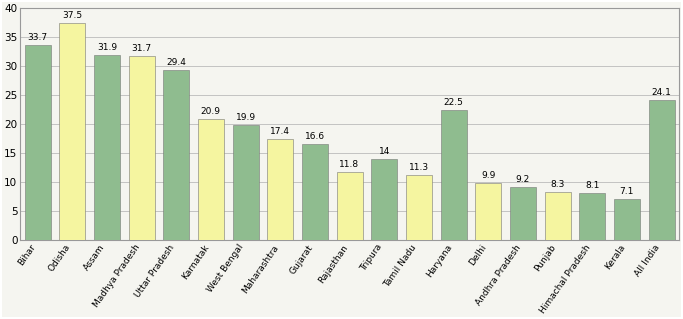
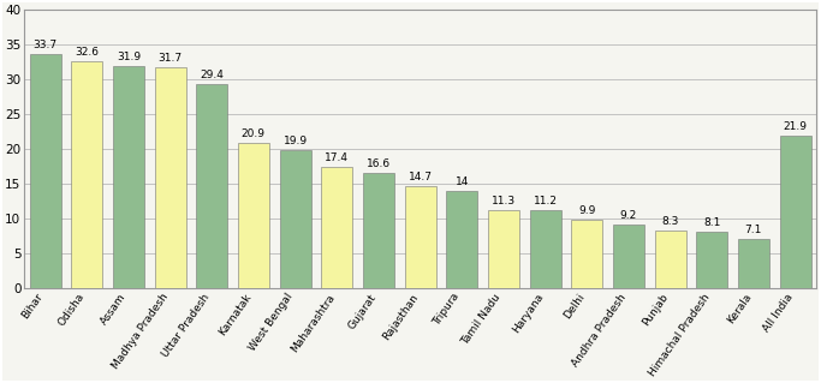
Odisha: 37.5 -> 32.6
Rajasthan: 11.8 -> 14.7
Haryana: 22.5 -> 11.2
All India: 24.1 -> 21.9
